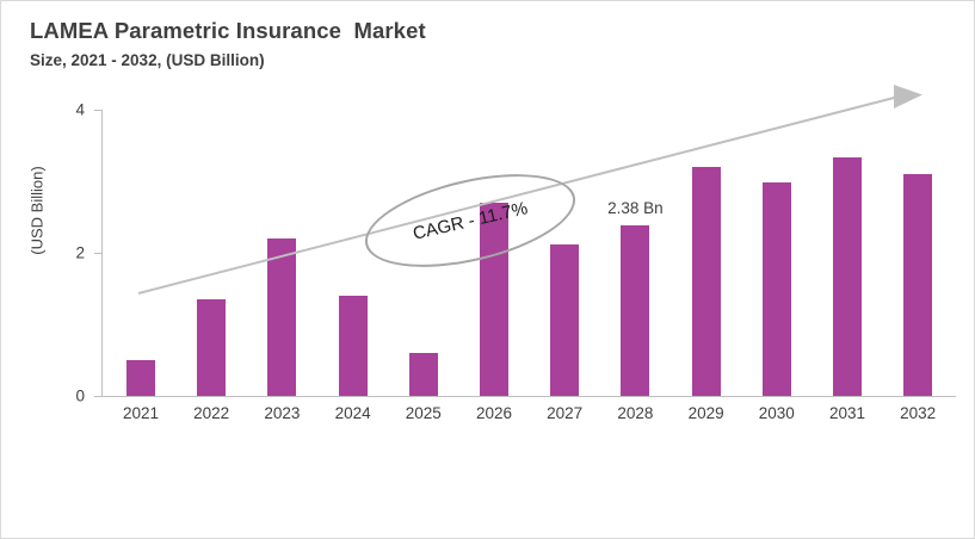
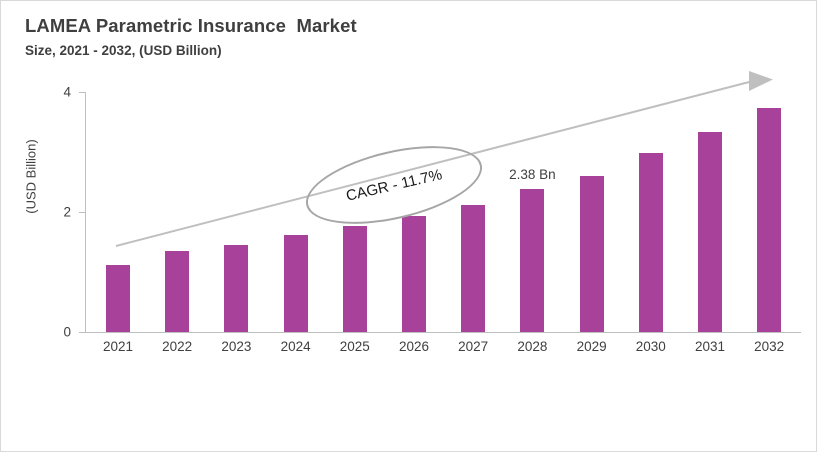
2021: 0.5 -> 1.1
2023: 2.2 -> 1.4
2024: 1.4 -> 1.6
2025: 0.6 -> 1.8
2026: 2.7 -> 1.9
2029: 3.2 -> 2.6
2032: 3.1 -> 3.7
